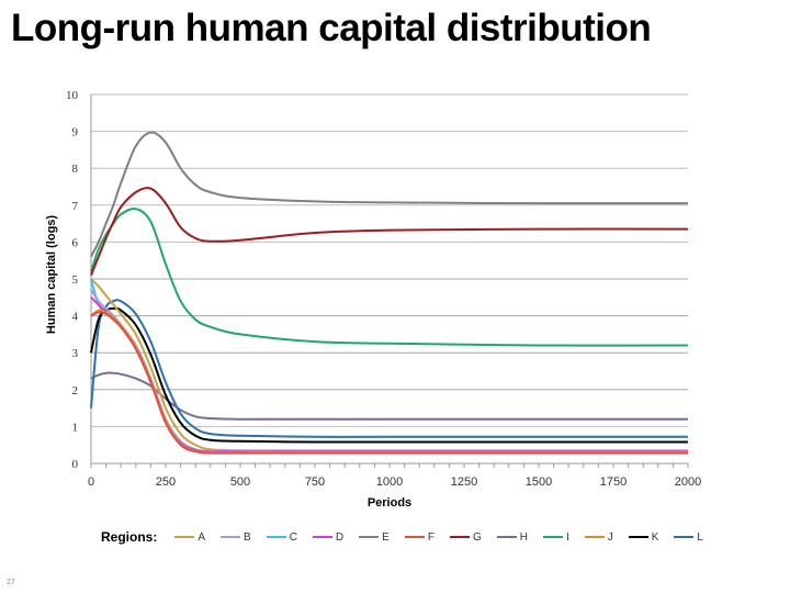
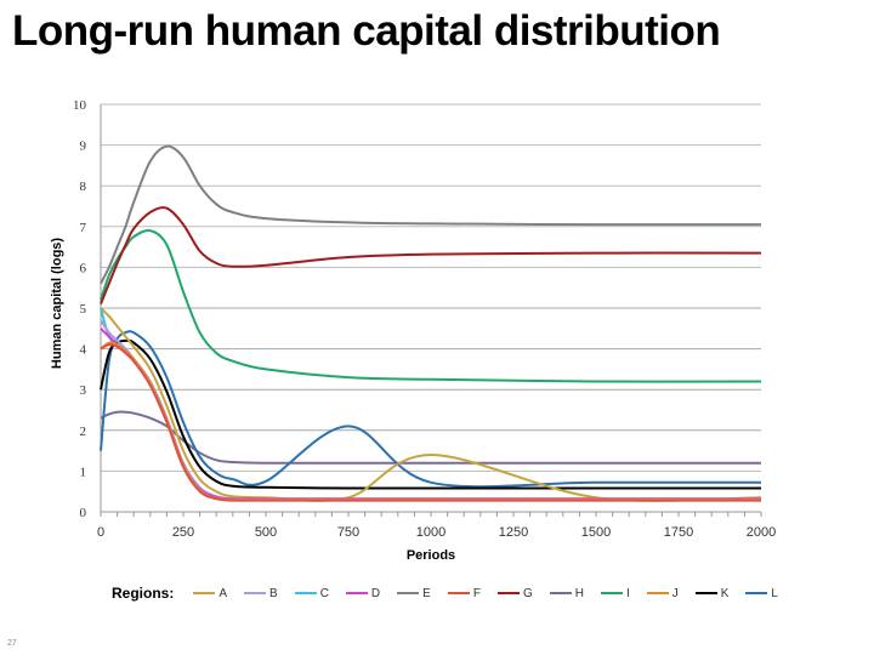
L/750: 0.7 -> 2.1
A/1000: 0.3 -> 1.4
